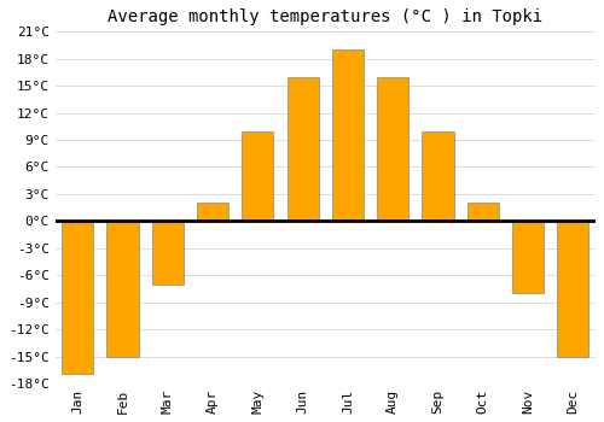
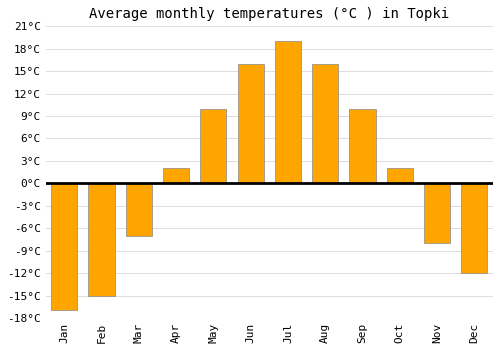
Dec: -15°C -> -12°C
